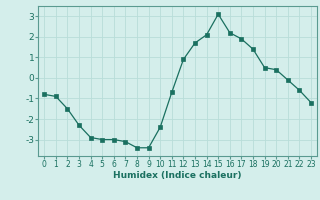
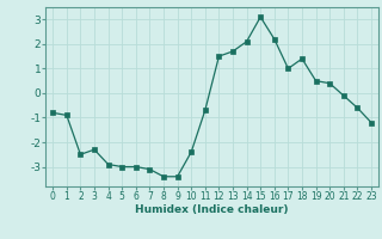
2: -1.5 -> -2.5
12: 0.9 -> 1.5
17: 1.9 -> 1.0
